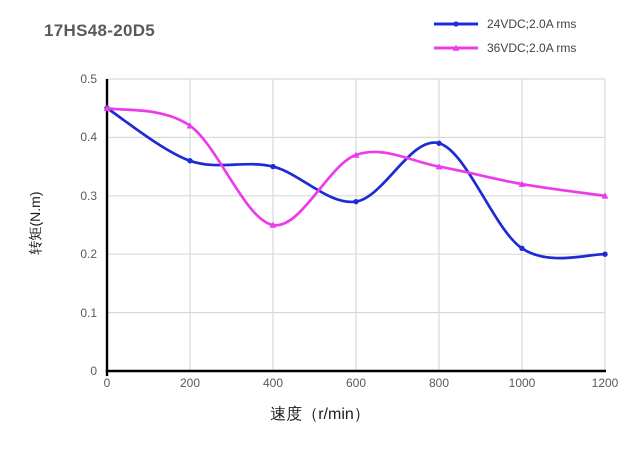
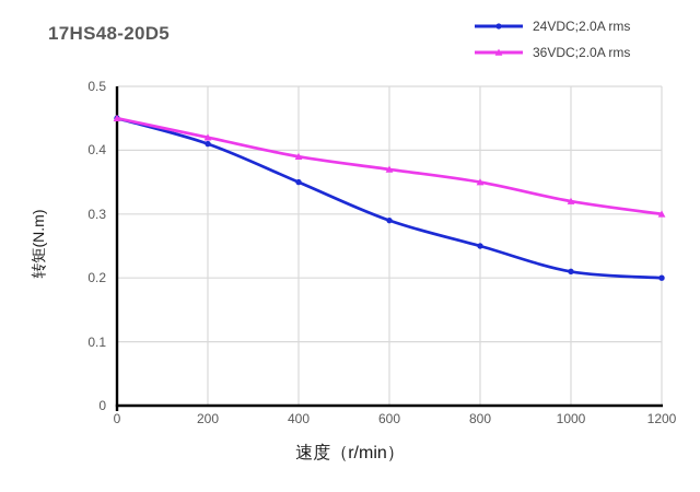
24VDC;2.0A rms/200: 0.36 -> 0.41
36VDC;2.0A rms/400: 0.25 -> 0.39
24VDC;2.0A rms/800: 0.39 -> 0.25
